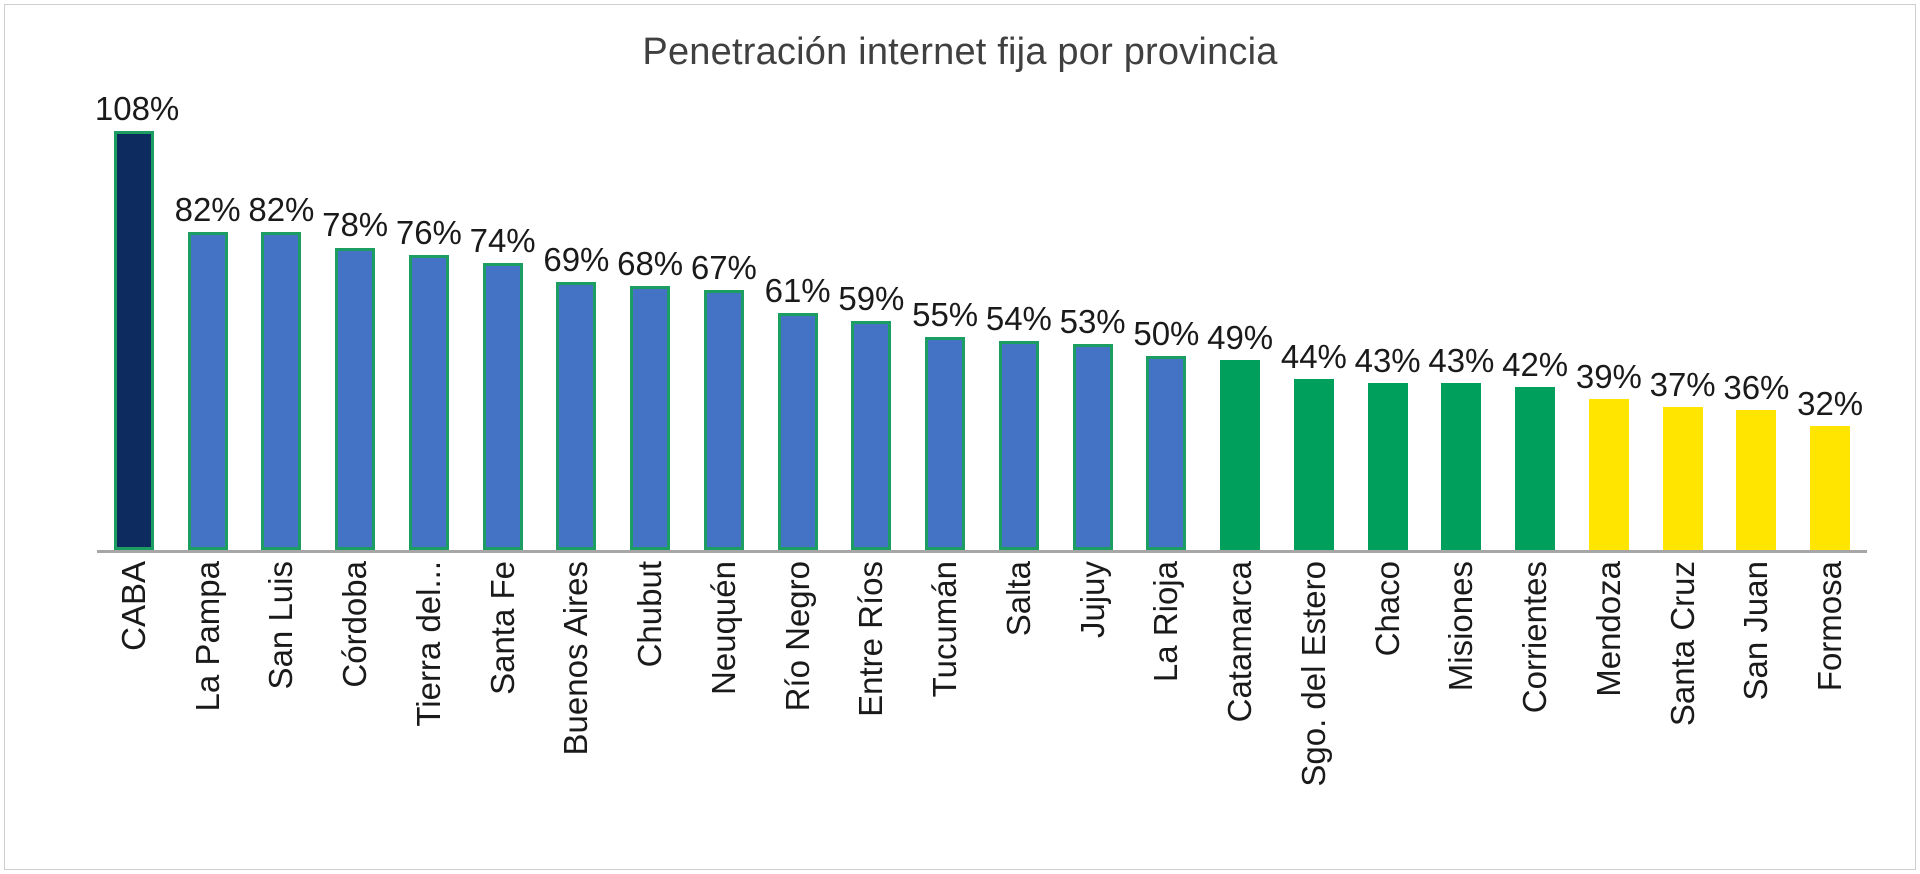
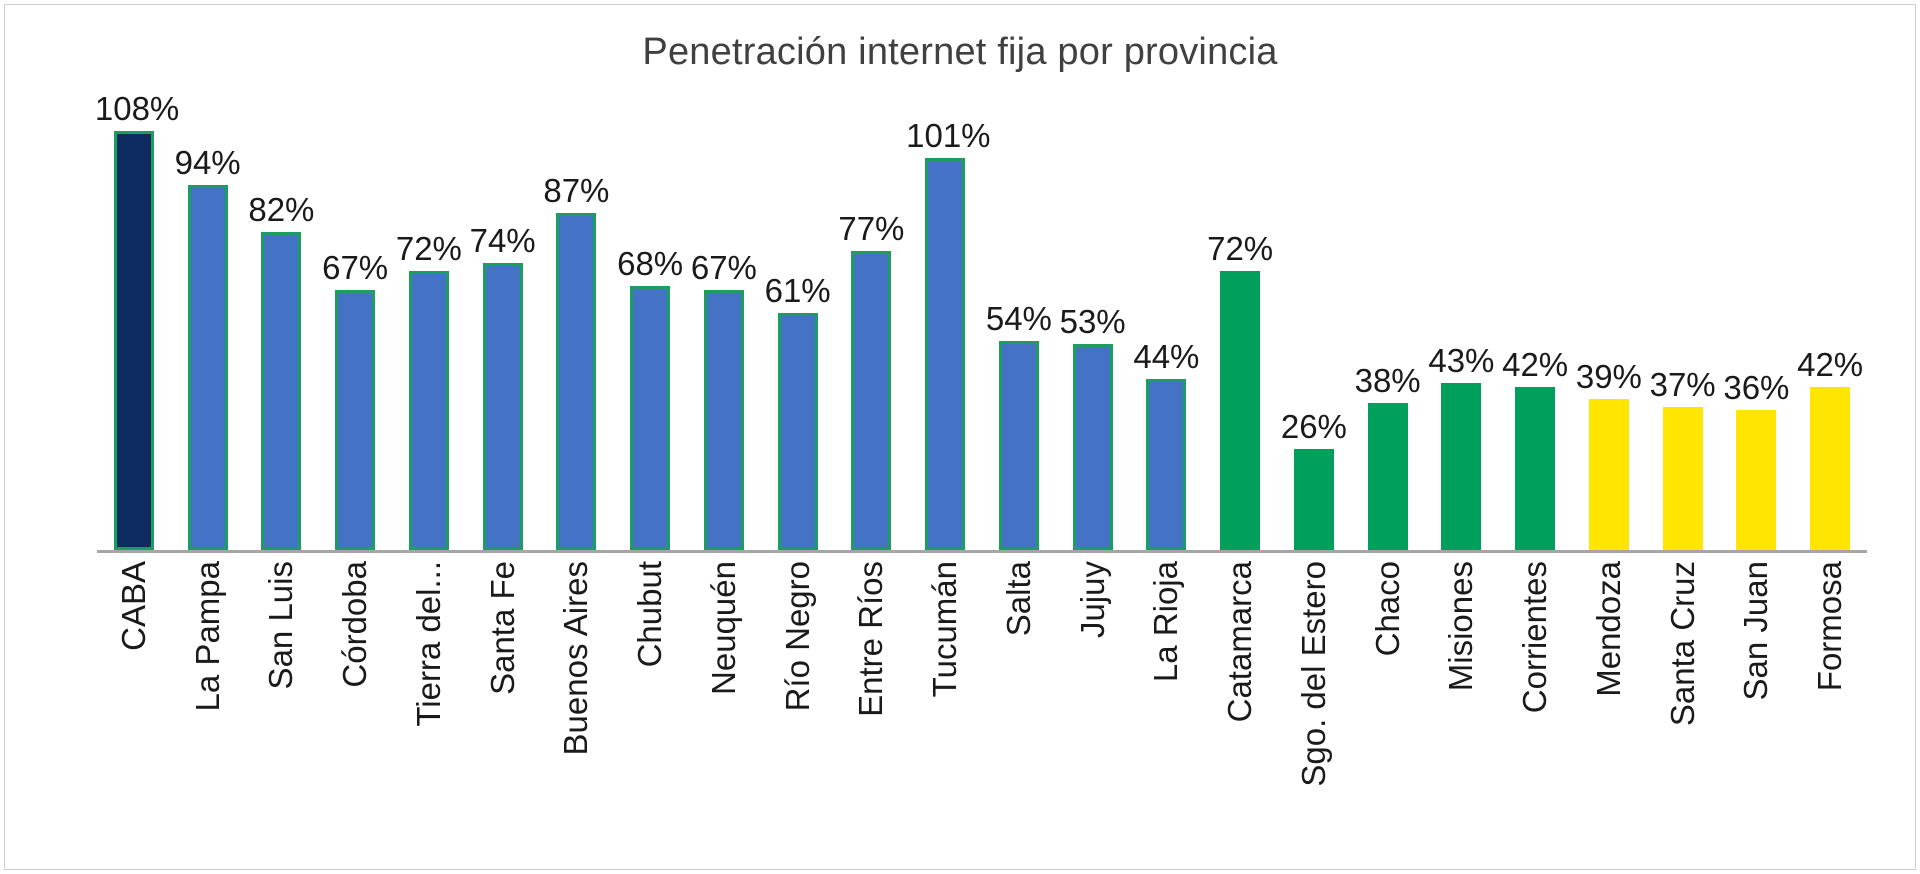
La Pampa: 82% -> 94%
Córdoba: 78% -> 67%
Tierra del...: 76% -> 72%
Buenos Aires: 69% -> 87%
Entre Ríos: 59% -> 77%
Tucumán: 55% -> 101%
La Rioja: 50% -> 44%
Catamarca: 49% -> 72%
Sgo. del Estero: 44% -> 26%
Chaco: 43% -> 38%
Formosa: 32% -> 42%
